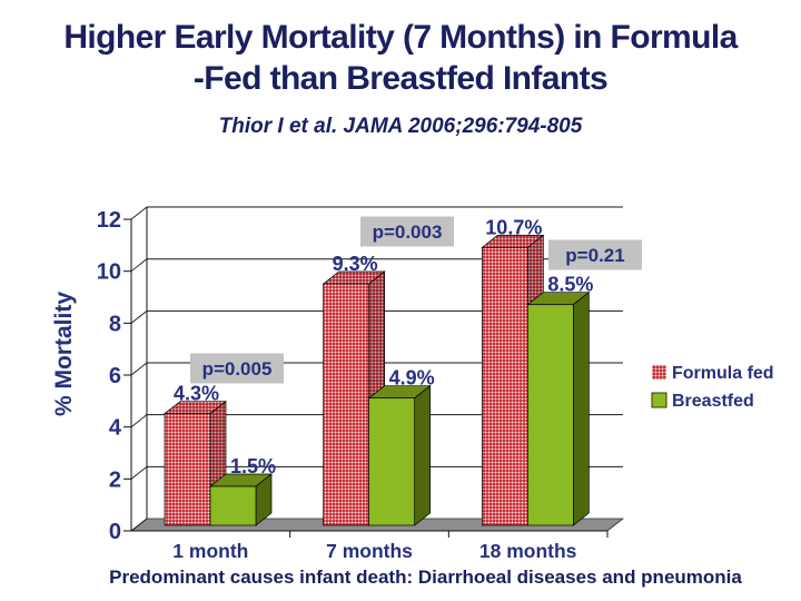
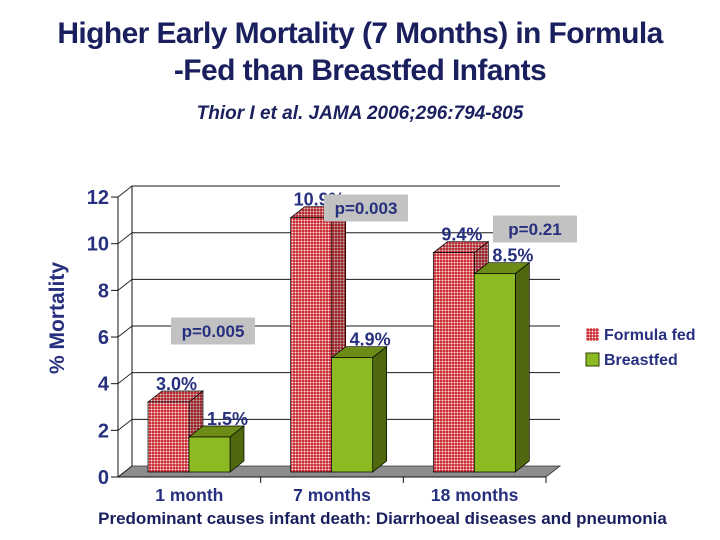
Formula fed/1 month: 4.3% -> 3.0%
Formula fed/7 months: 9.3% -> 10.9%
Formula fed/18 months: 10.7% -> 9.4%
